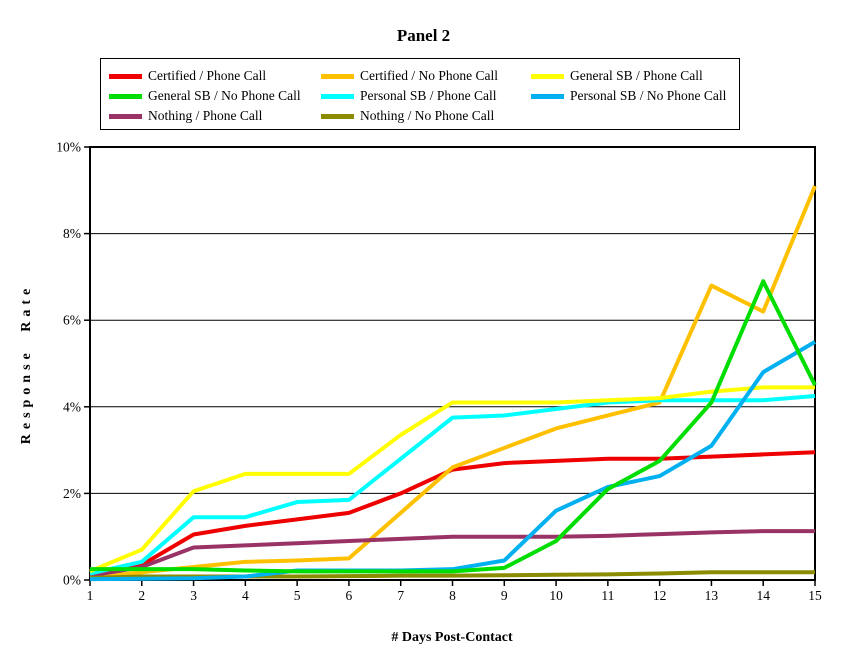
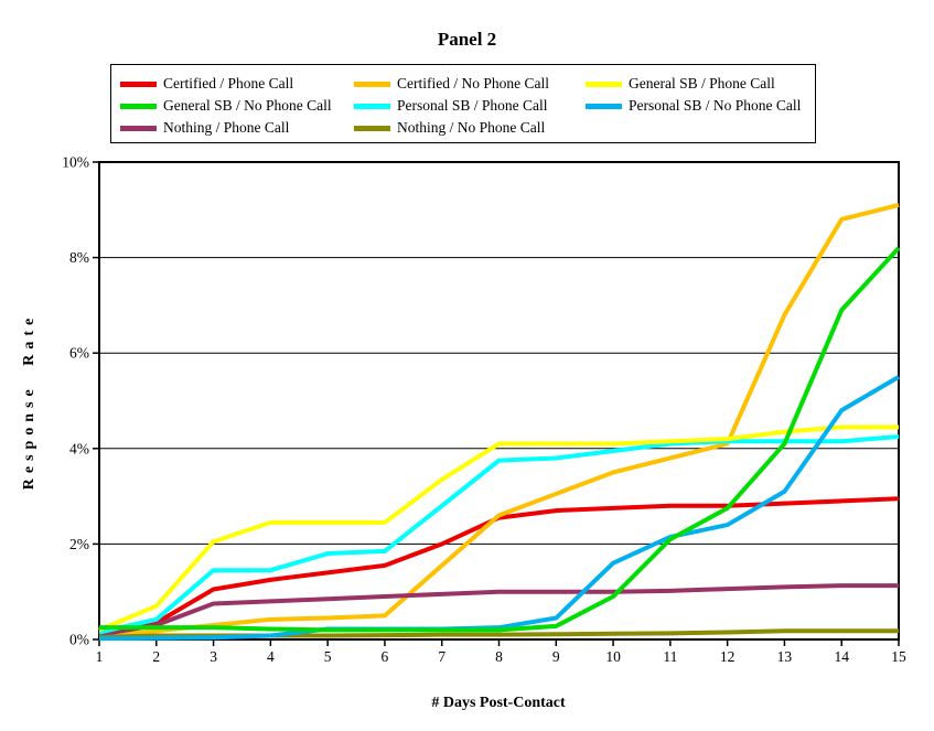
Certified / No Phone Call/14: 6.2% -> 8.8%
General SB / No Phone Call/15: 4.5% -> 8.2%
